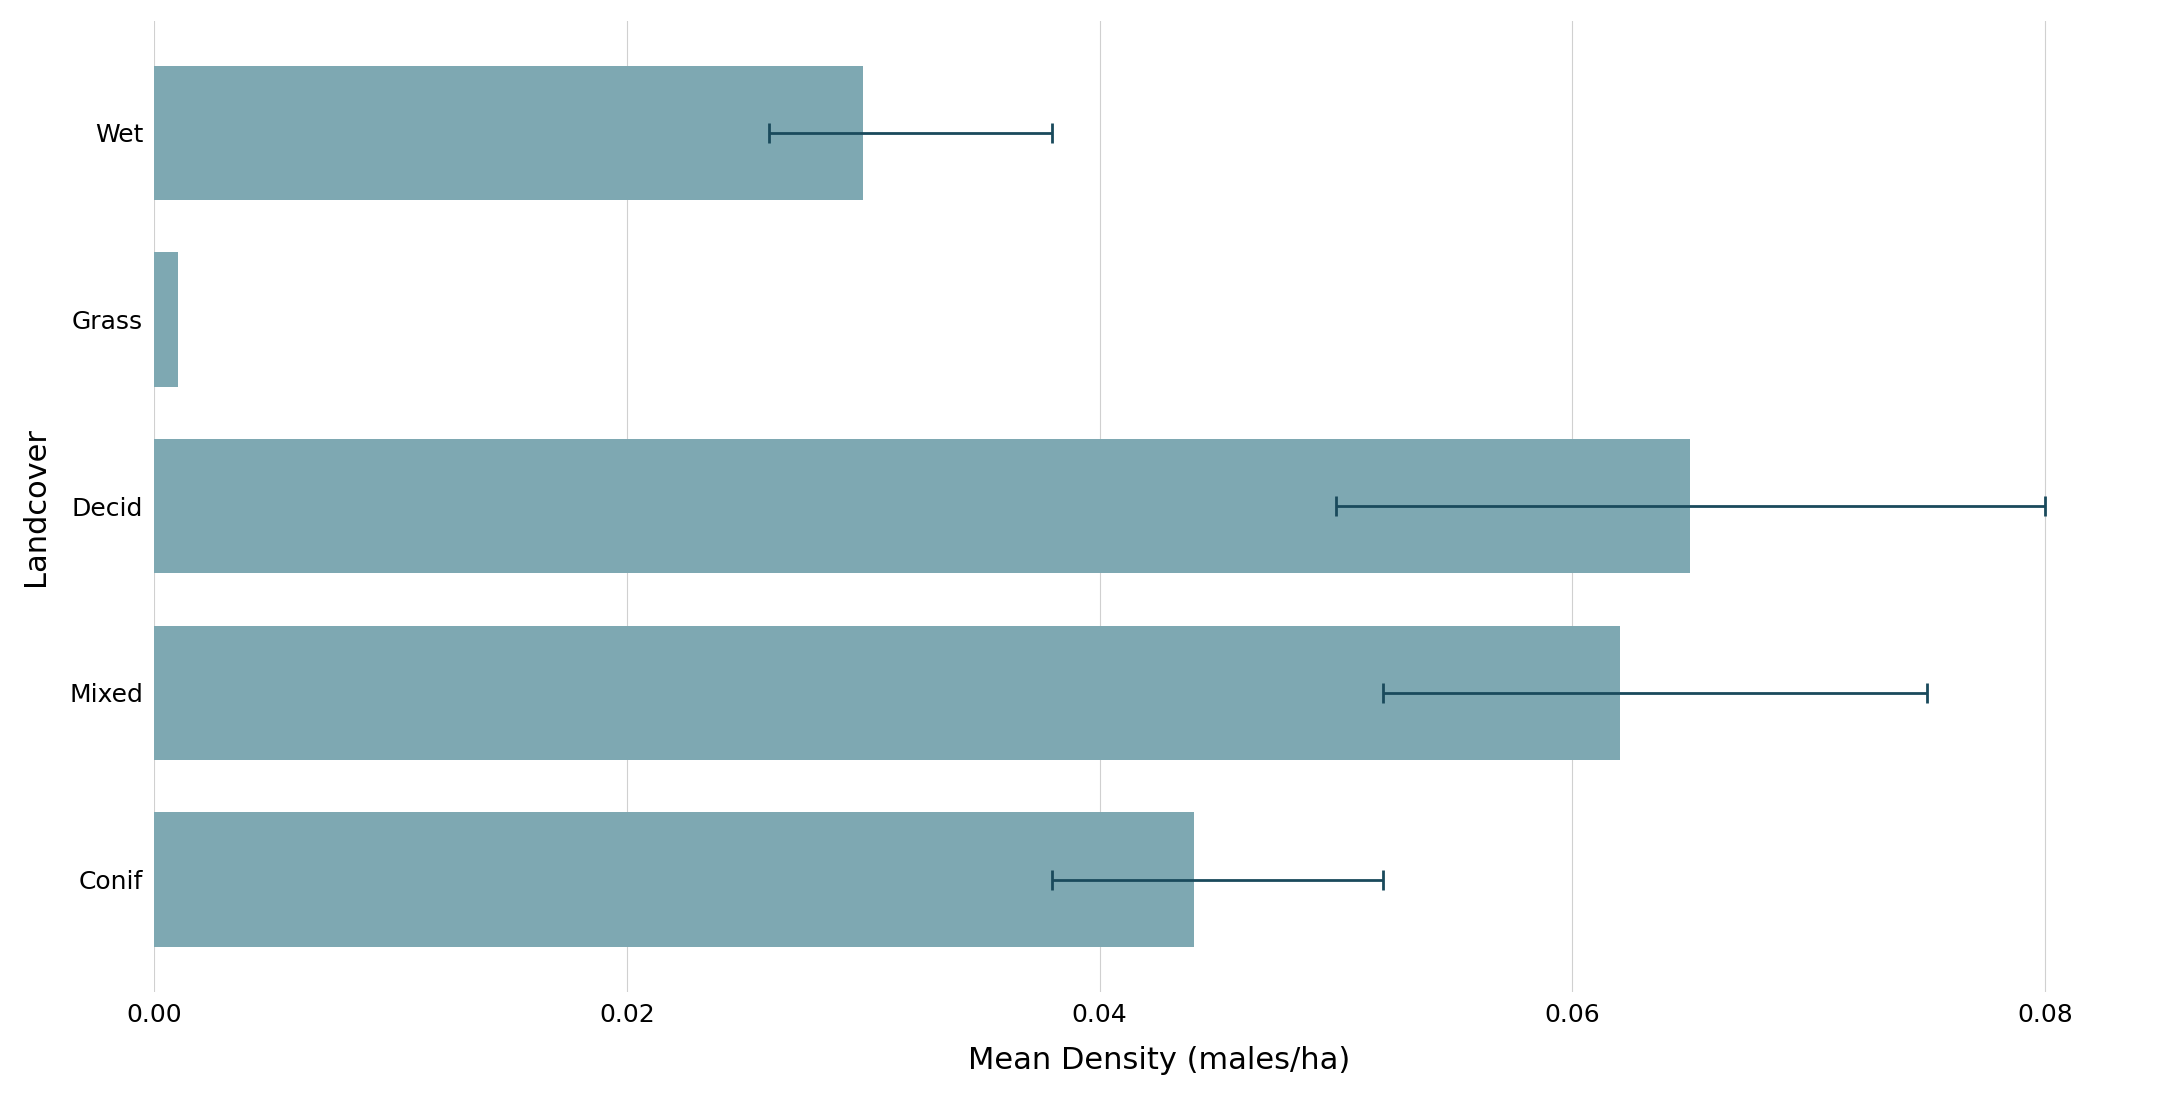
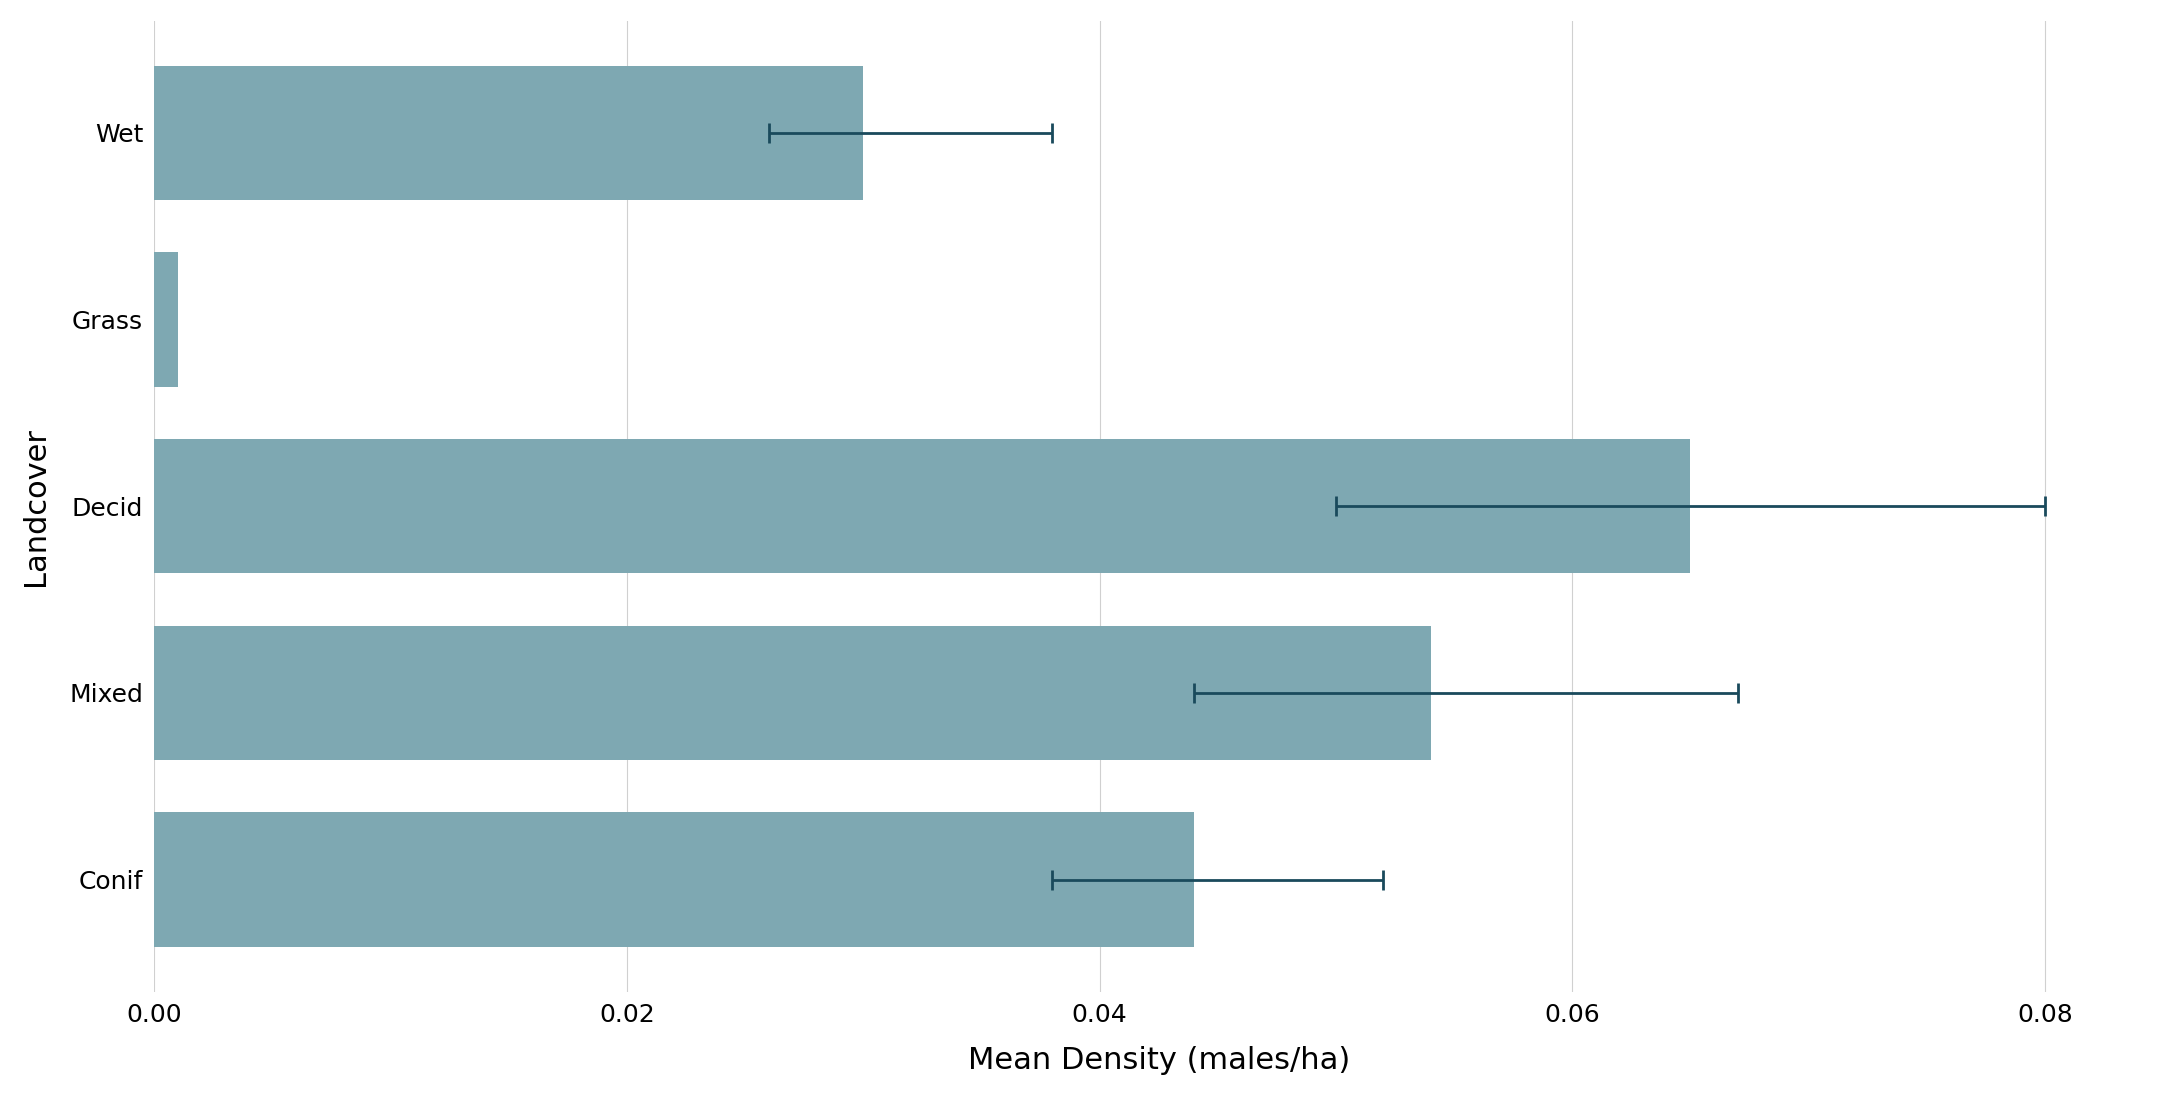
Mixed: 0.062 -> 0.054
